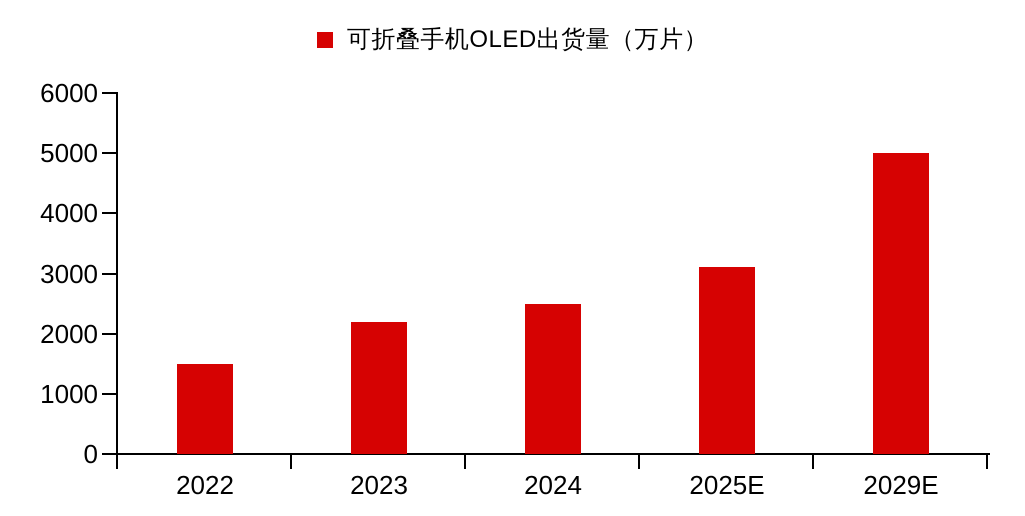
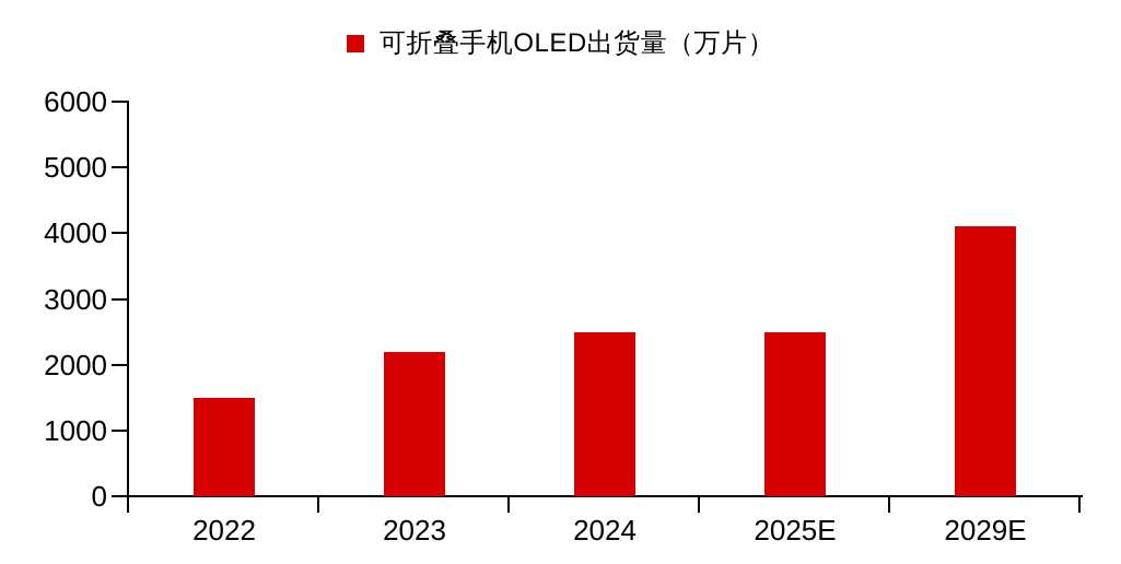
2025E: 3100 -> 2500
2029E: 5000 -> 4100
